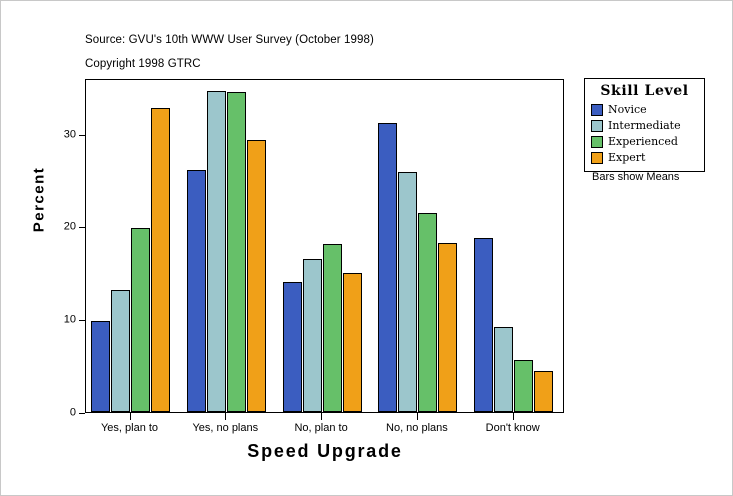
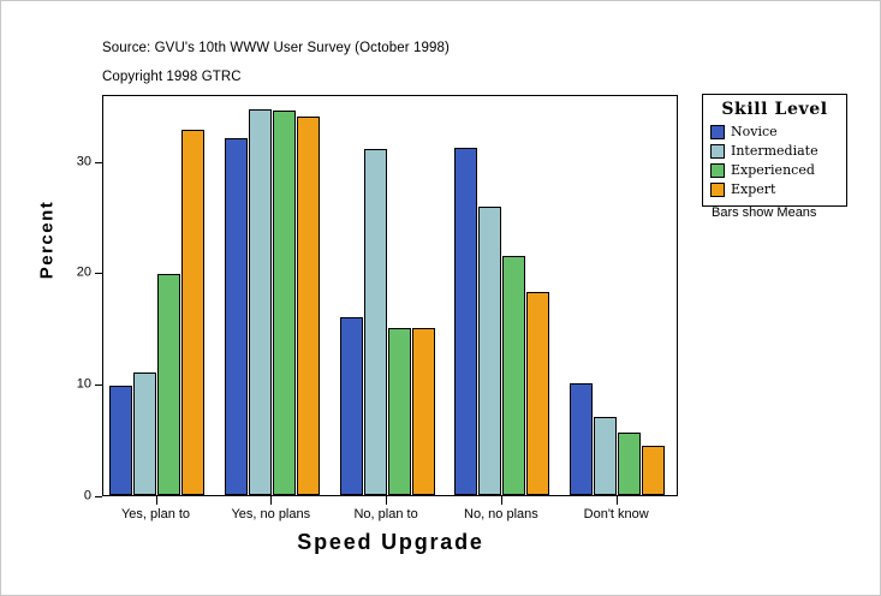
Intermediate/Yes, plan to: 13 -> 11
Novice/Yes, no plans: 26 -> 32
Expert/Yes, no plans: 29 -> 34
Novice/No, plan to: 14 -> 16
Intermediate/No, plan to: 16 -> 31
Experienced/No, plan to: 18 -> 15
Novice/Don't know: 19 -> 10
Intermediate/Don't know: 9 -> 7
